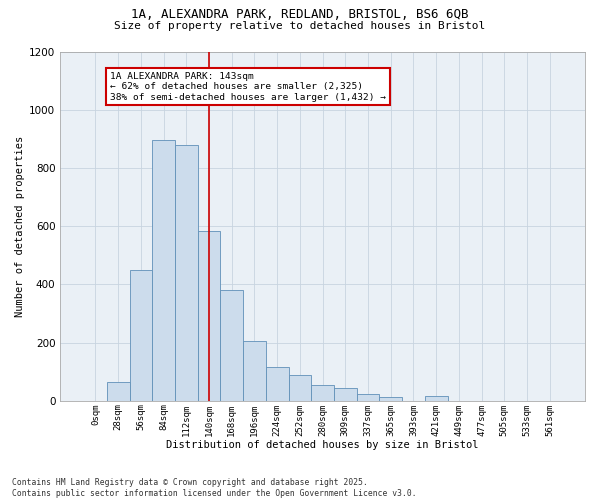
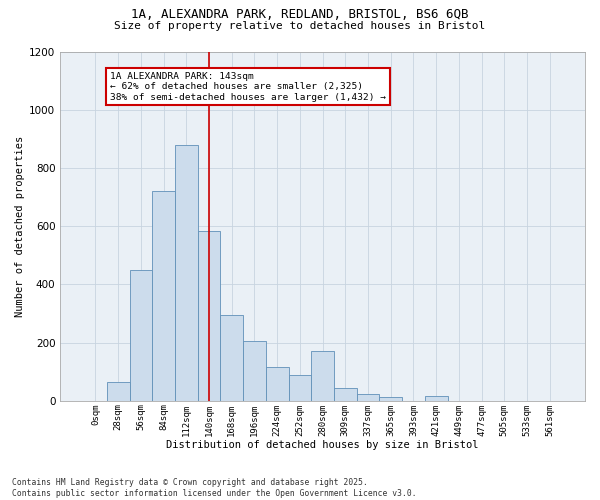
84sqm: 895 -> 720
168sqm: 380 -> 295
280sqm: 55 -> 170
